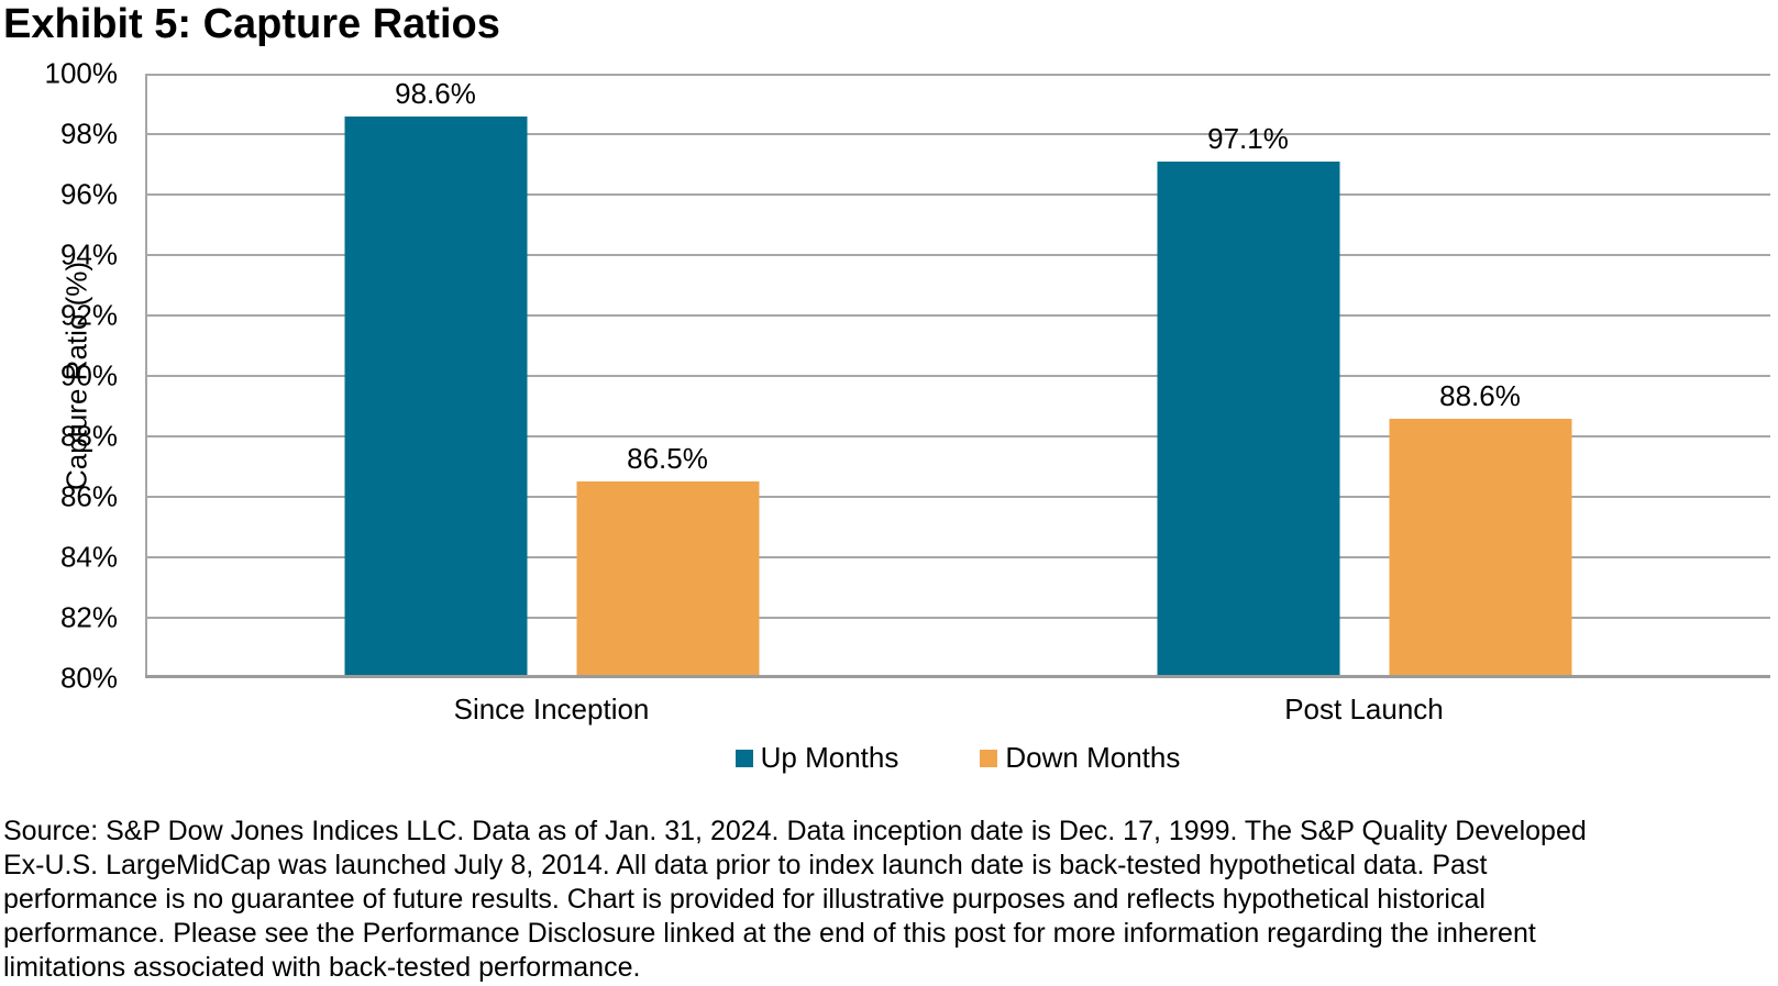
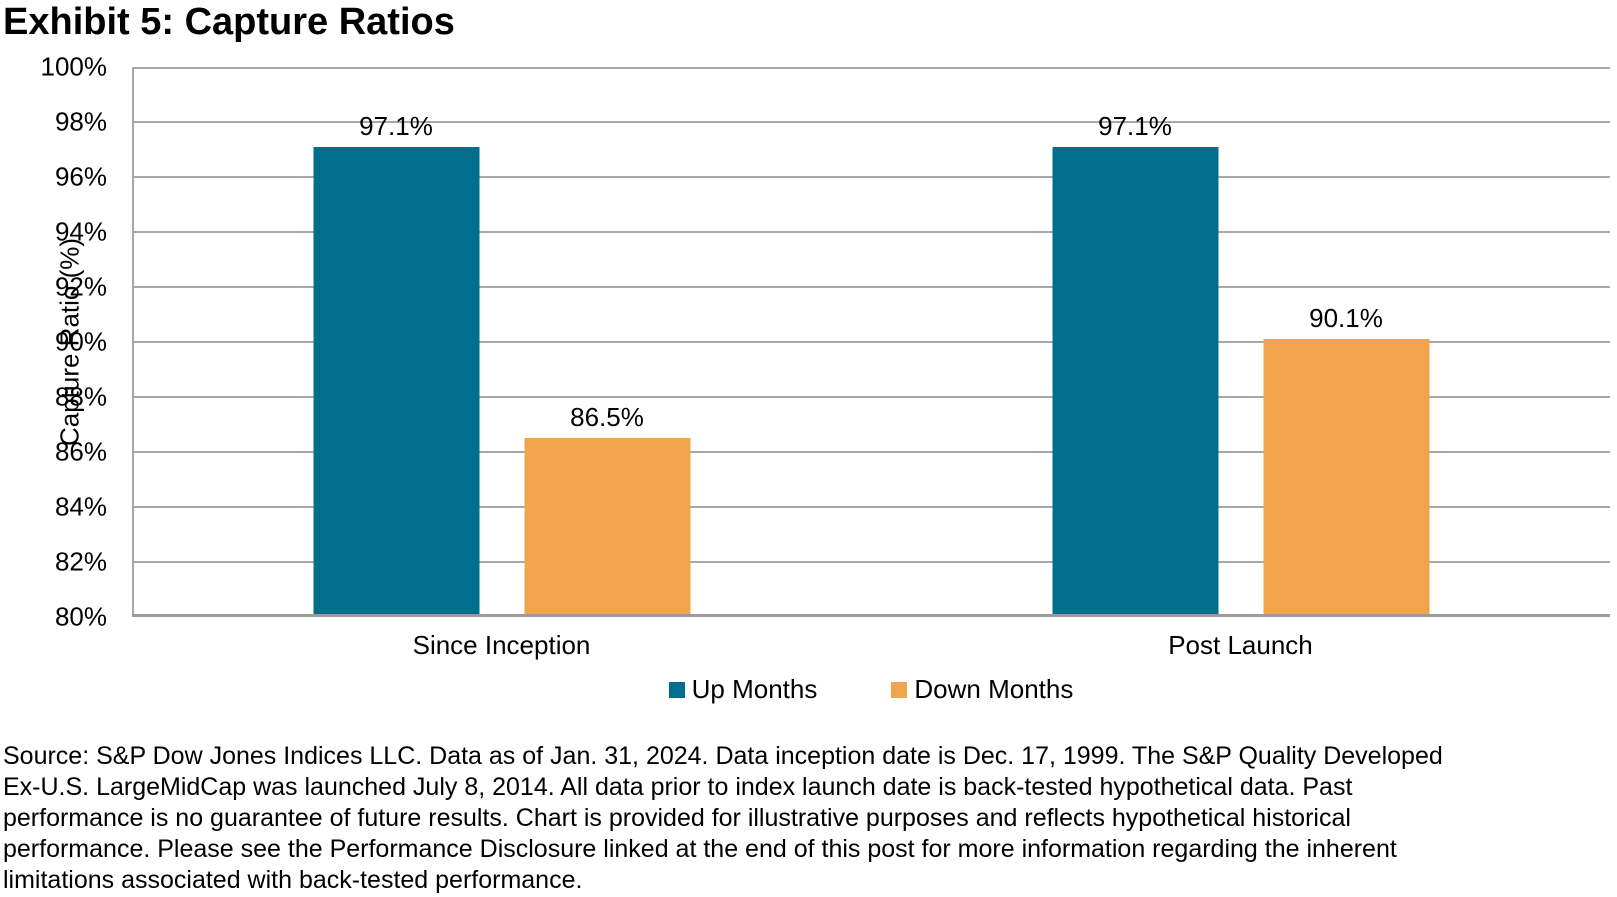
Up Months/Since Inception: 98.6% -> 97.1%
Down Months/Post Launch: 88.6% -> 90.1%
